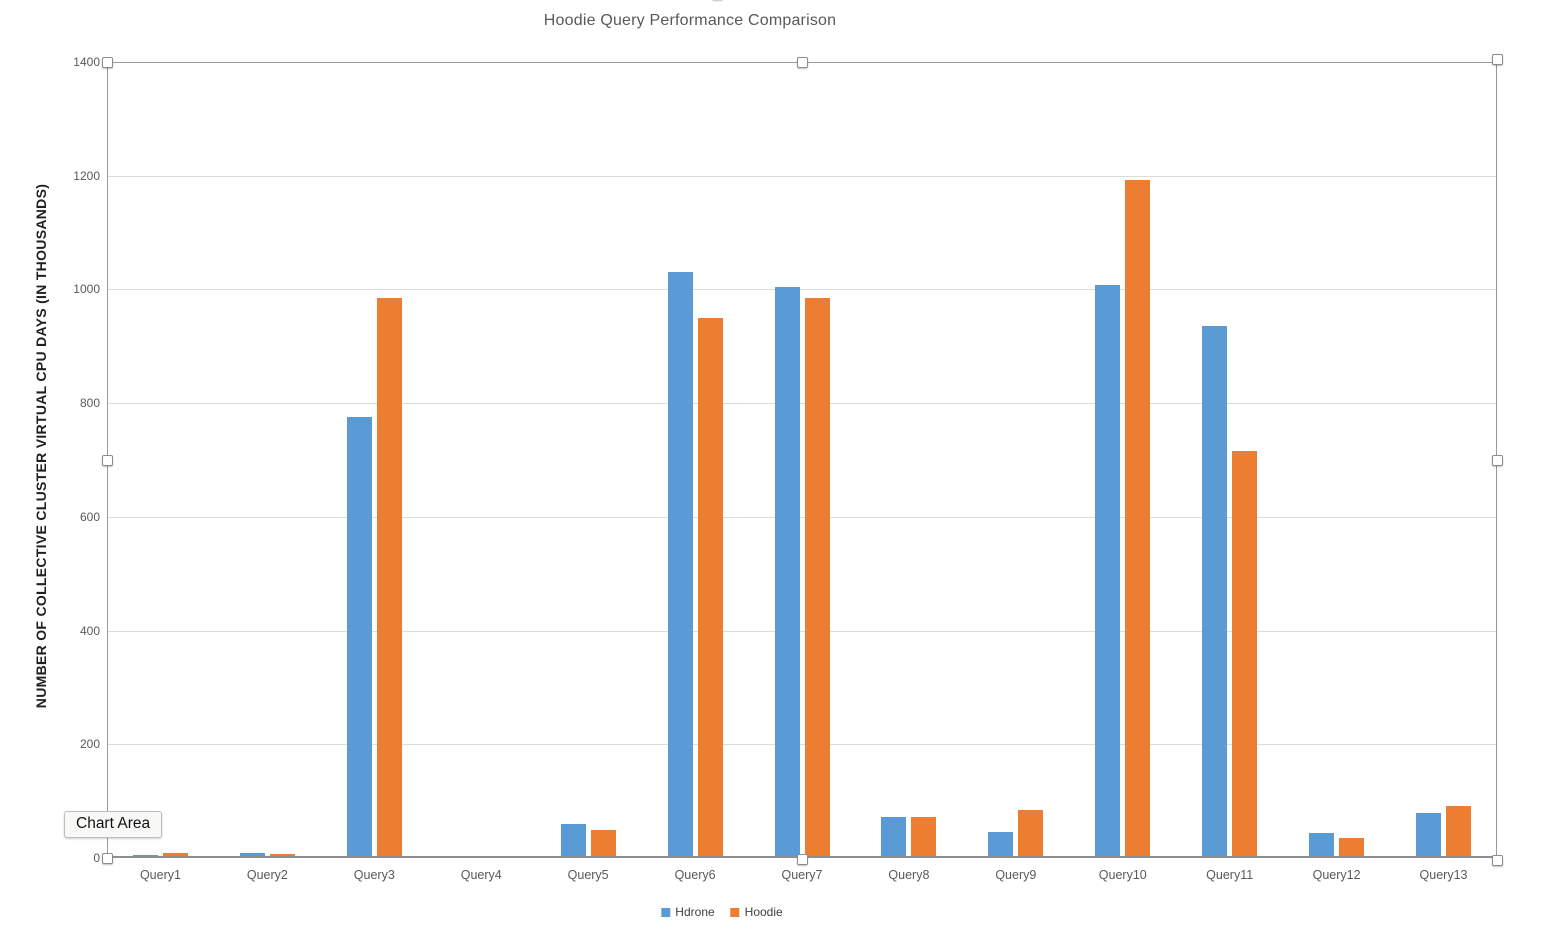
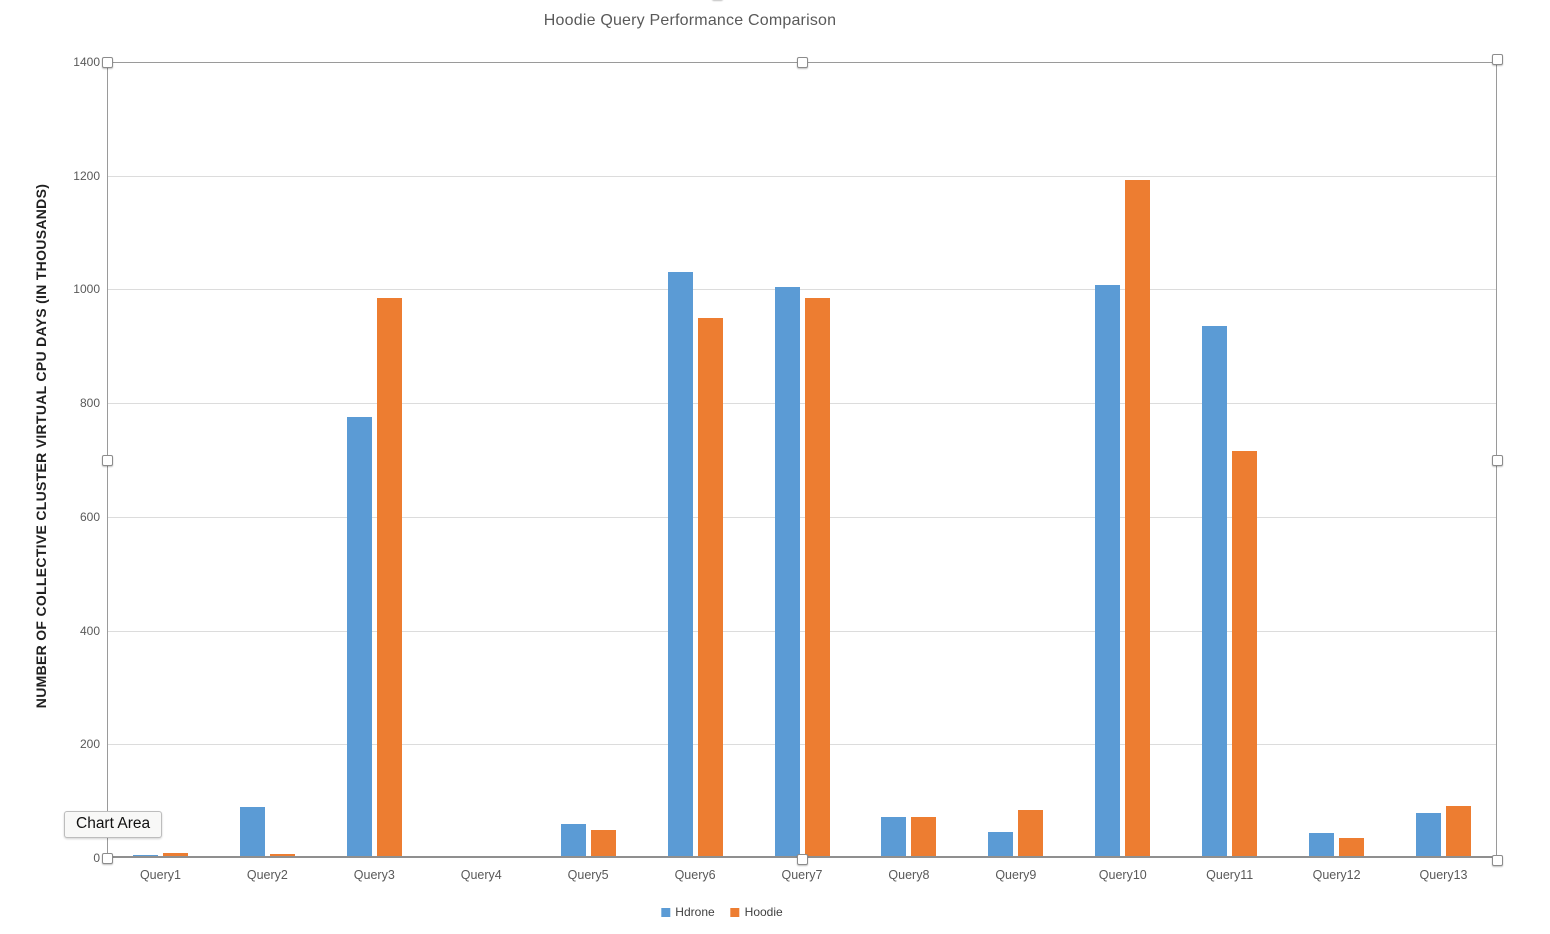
Hdrone/Query2: 10 -> 90
